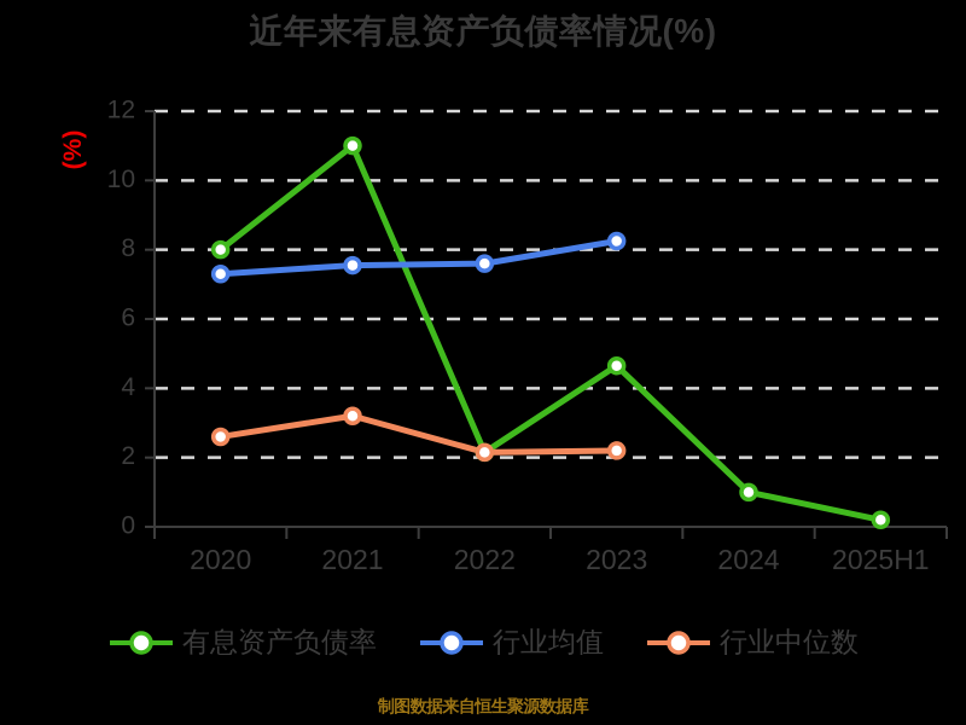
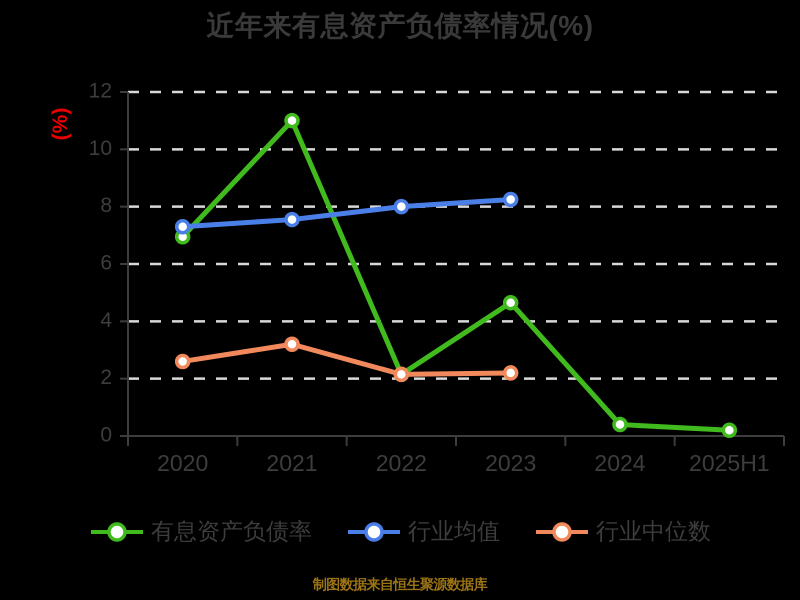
有息资产负债率/2020: 8.0 -> 7.0
行业均值/2022: 7.6 -> 8.0
有息资产负债率/2024: 1.0 -> 0.4
